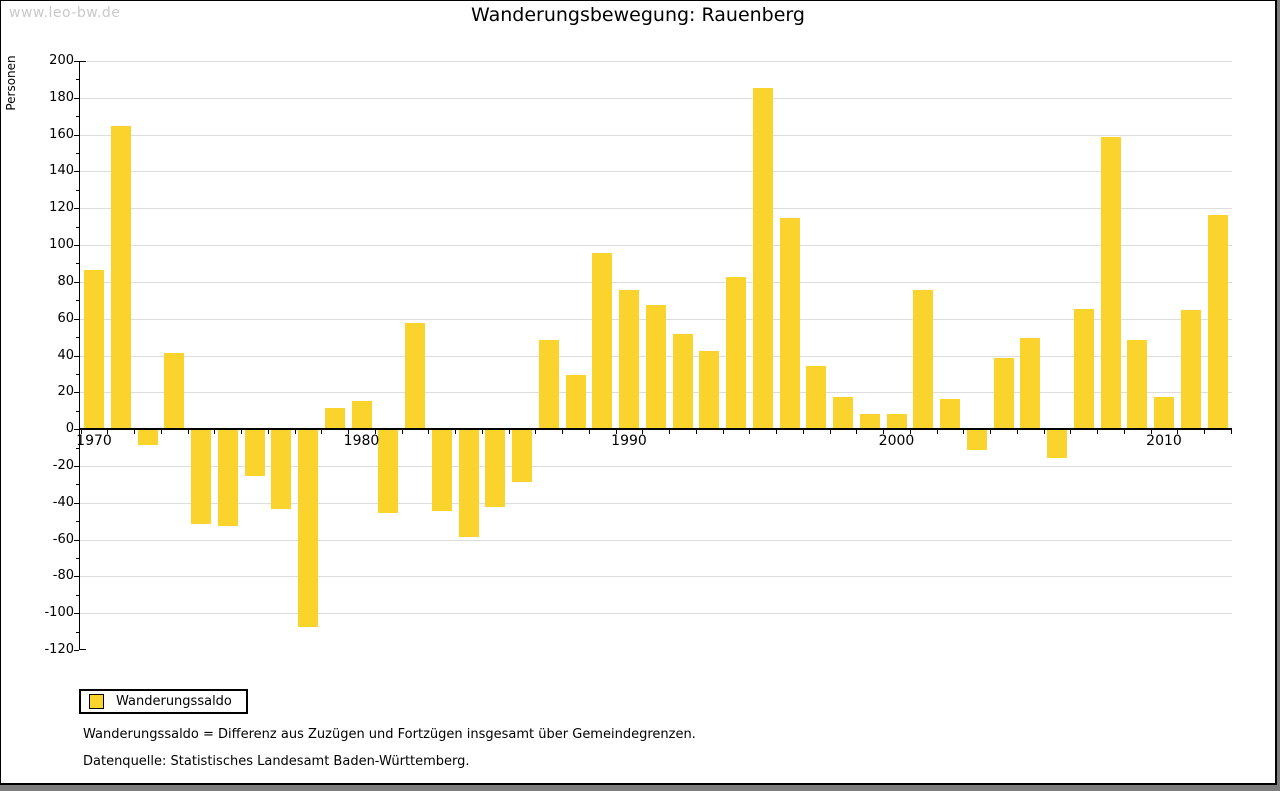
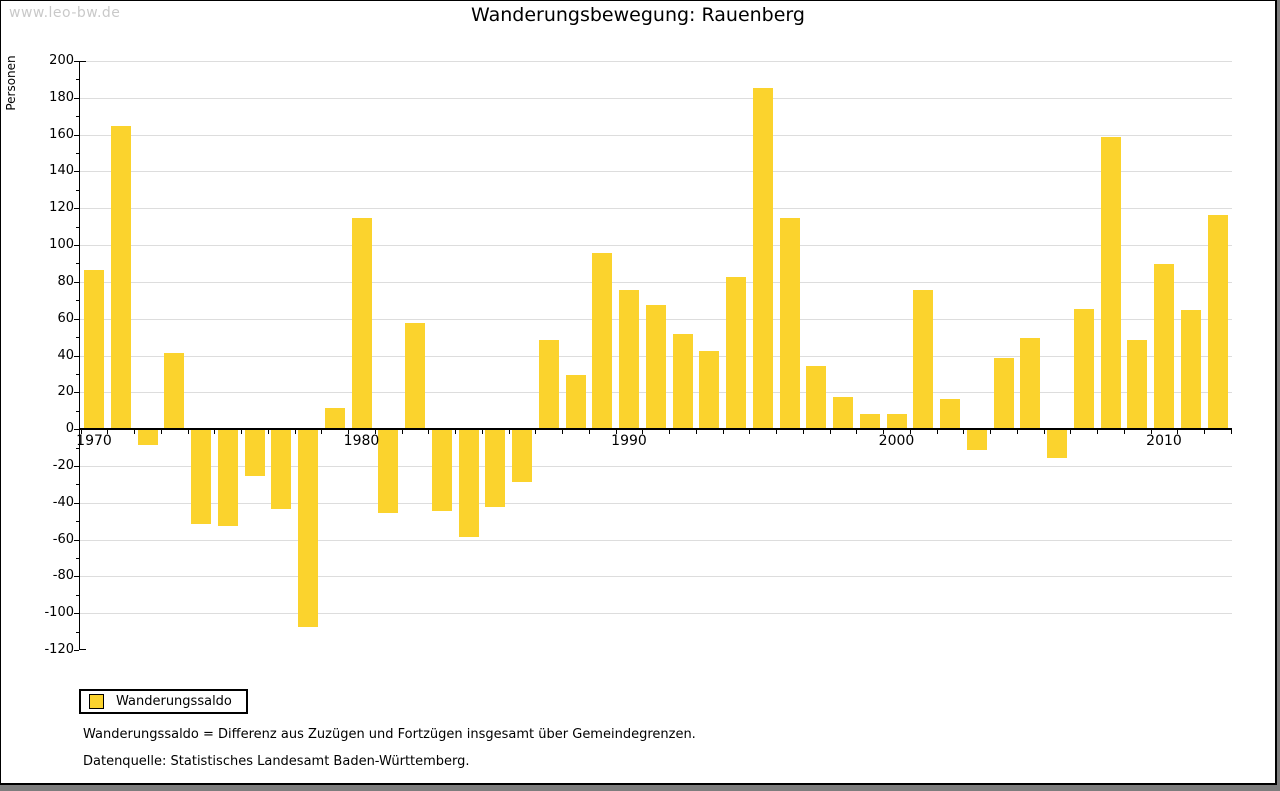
1980: 16 -> 115
2010: 18 -> 90
